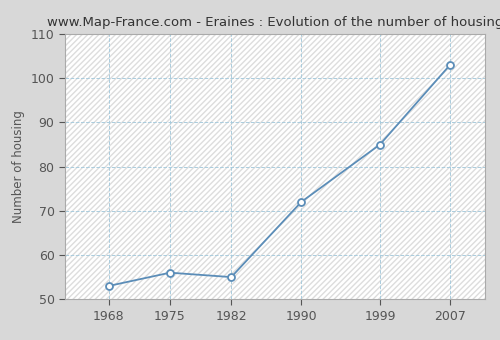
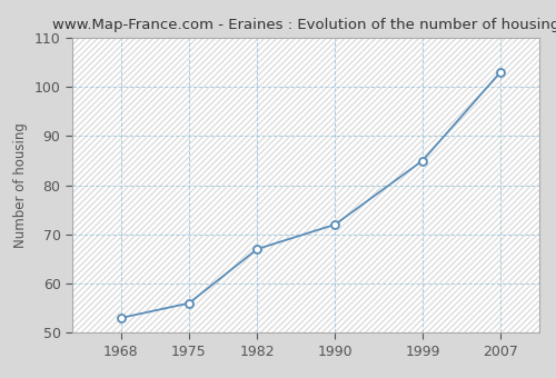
1982: 55 -> 67
